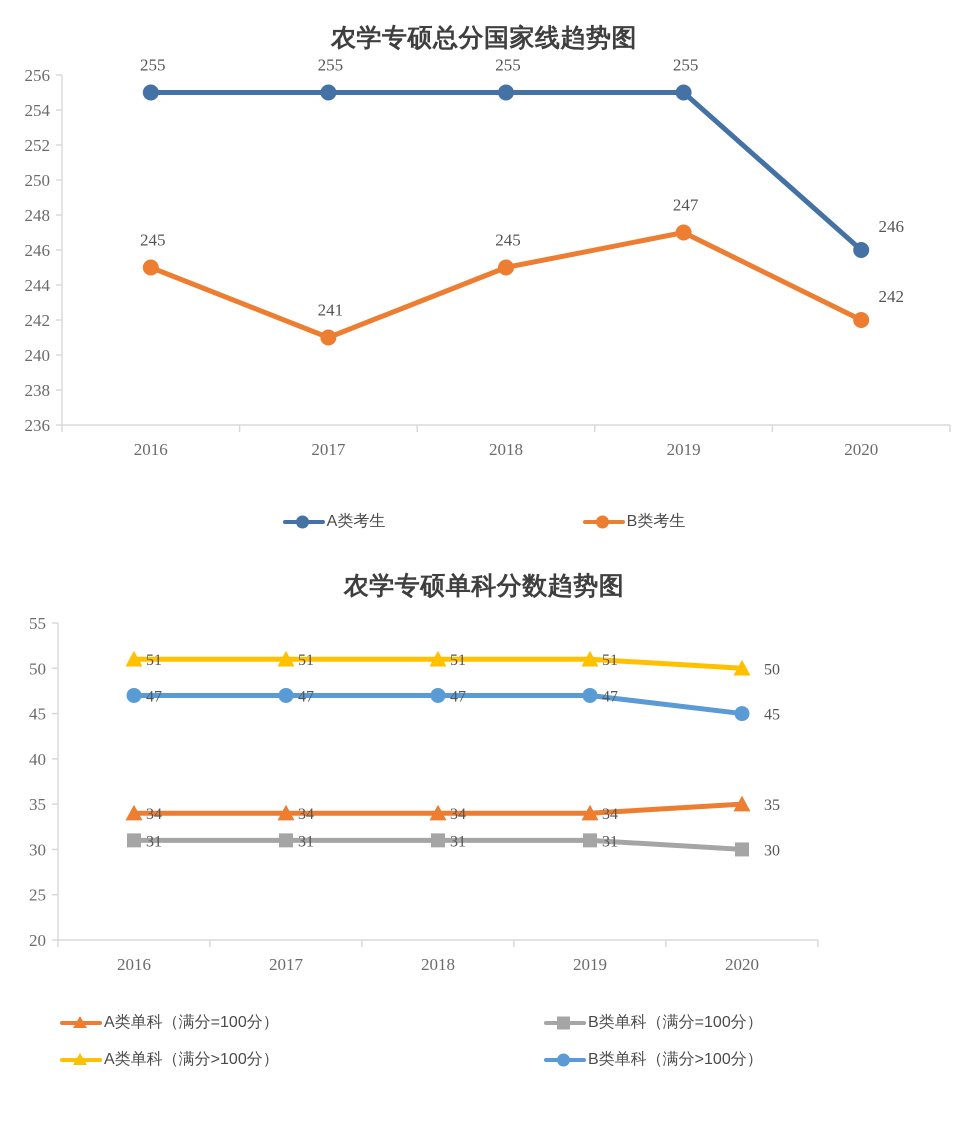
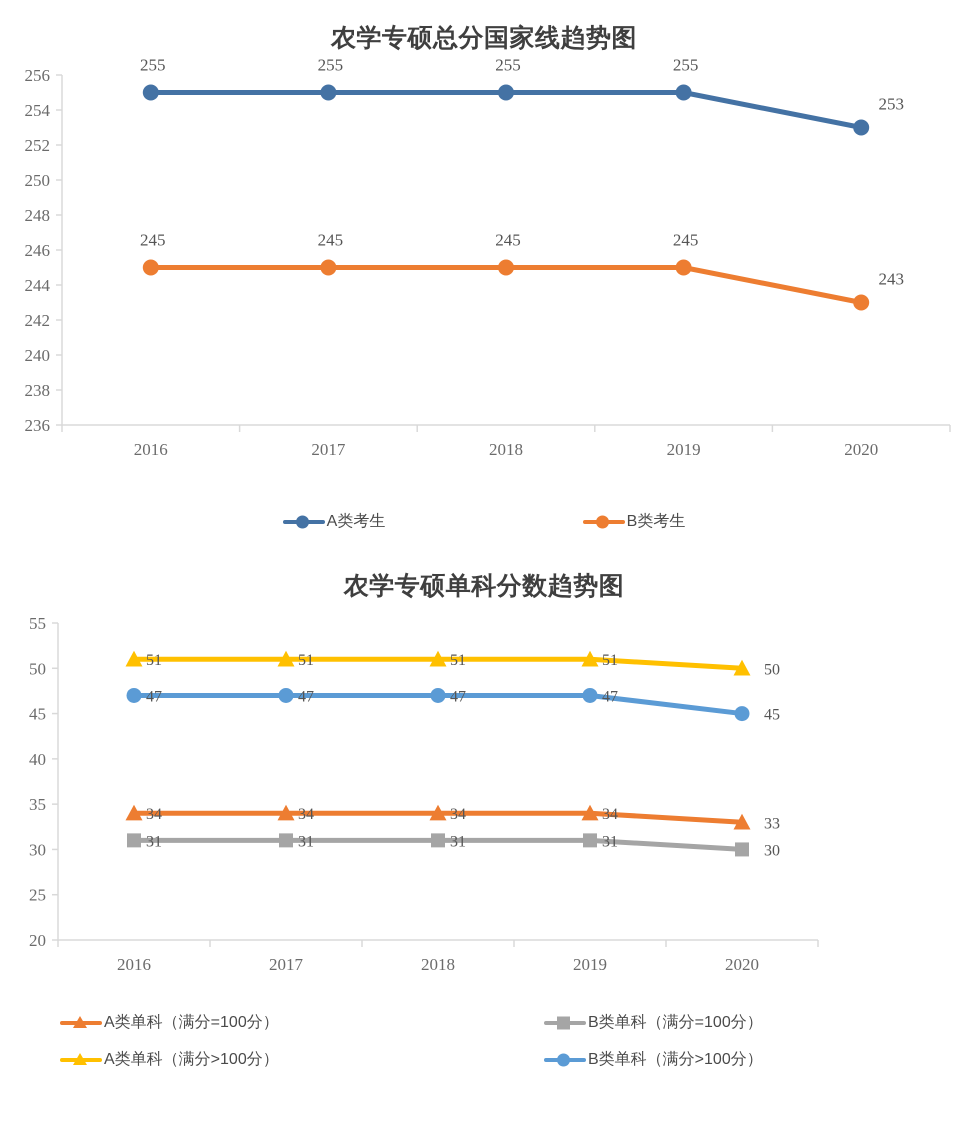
农学专硕总分国家线趋势图/B类考生/2017: 241 -> 245
农学专硕总分国家线趋势图/B类考生/2019: 247 -> 245
农学专硕总分国家线趋势图/A类考生/2020: 246 -> 253
农学专硕总分国家线趋势图/B类考生/2020: 242 -> 243
农学专硕单科分数趋势图/A类单科（满分=100分）/2020: 35 -> 33
